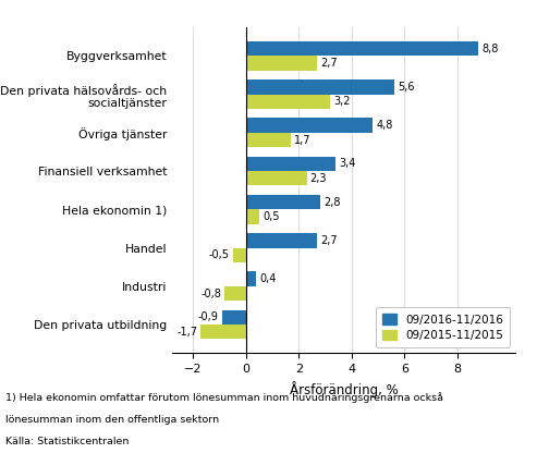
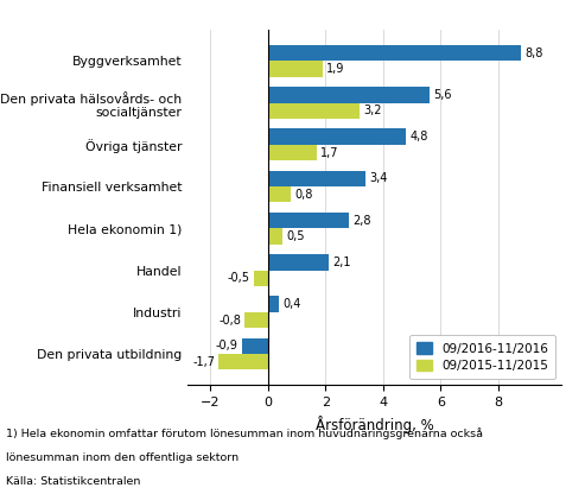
09/2015-11/2015/Byggverksamhet: 2,7 -> 1,9
09/2015-11/2015/Finansiell verksamhet: 2,3 -> 0,8
09/2016-11/2016/Handel: 2,7 -> 2,1
